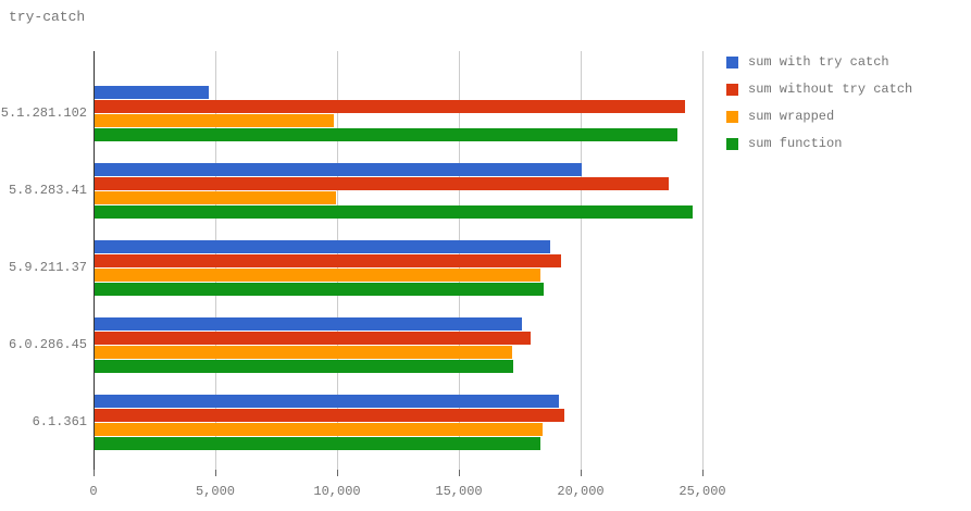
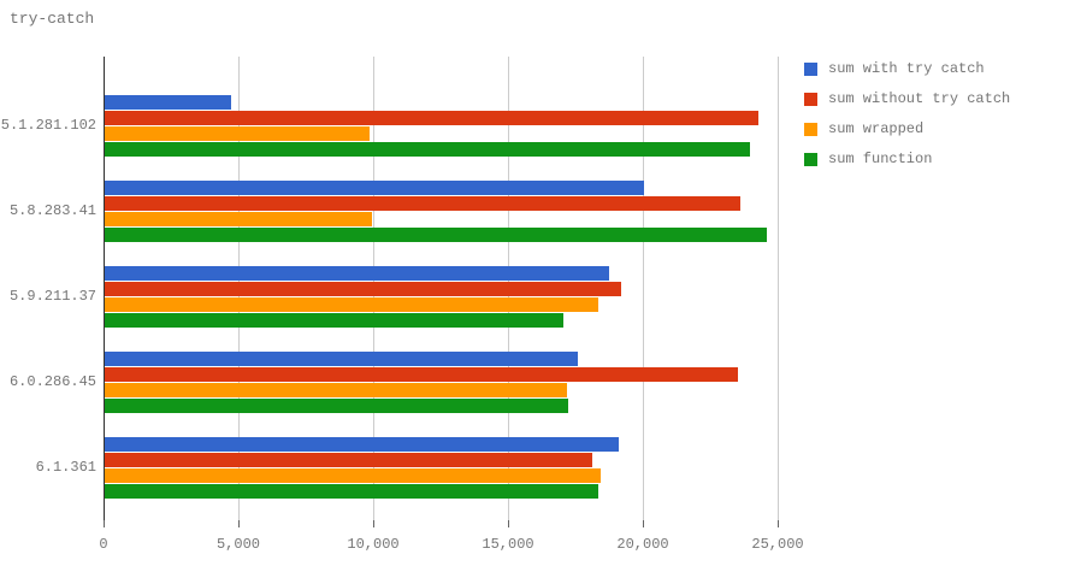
sum function/5.9.211.37: 18400 -> 17000
sum without try catch/6.0.286.45: 17900 -> 23500
sum without try catch/6.1.361: 19300 -> 18100
